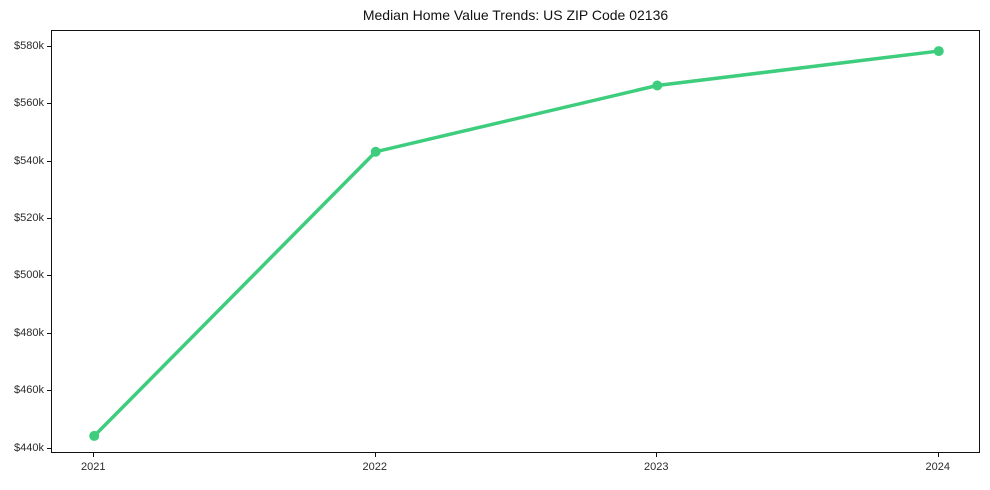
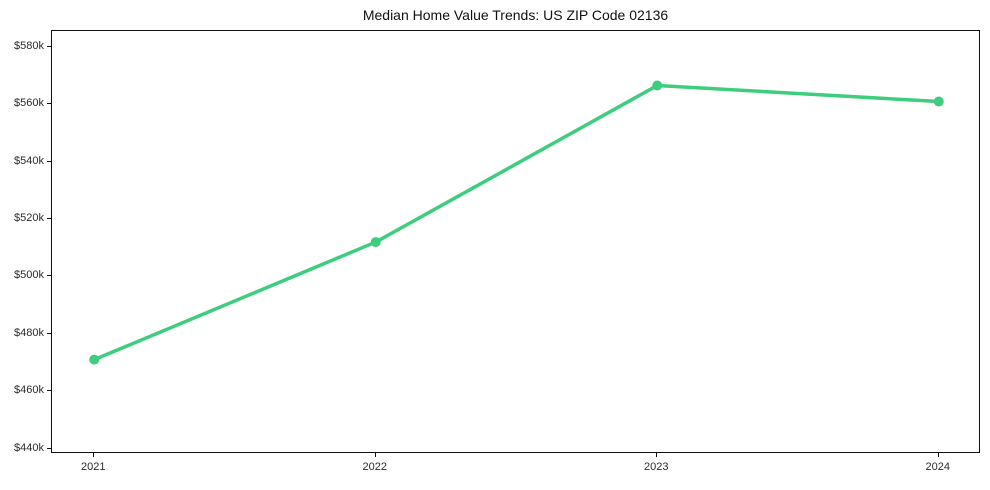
2021: $444k -> $471k
2022: $544k -> $512k
2024: $579k -> $561k
